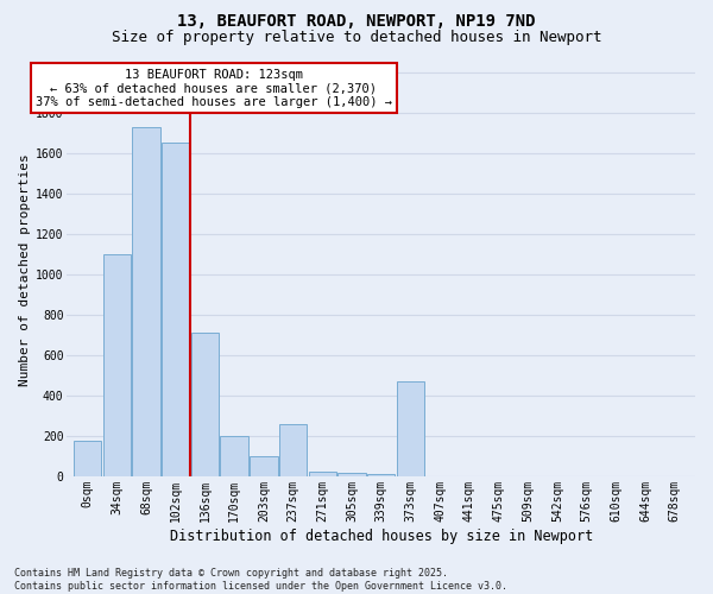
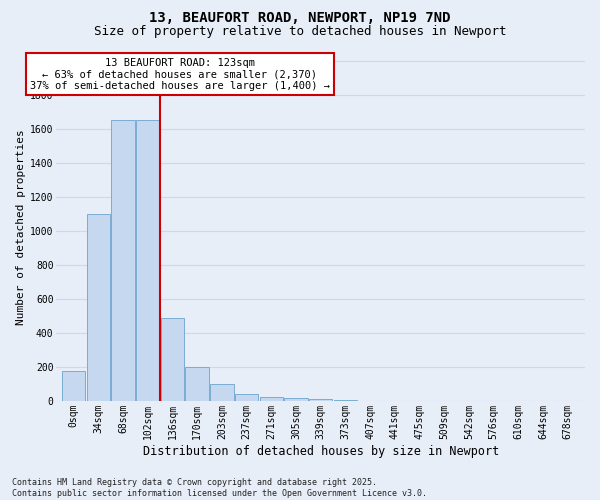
68sqm: 1730 -> 1650
136sqm: 710 -> 490
237sqm: 260 -> 40
373sqm: 470 -> 0
